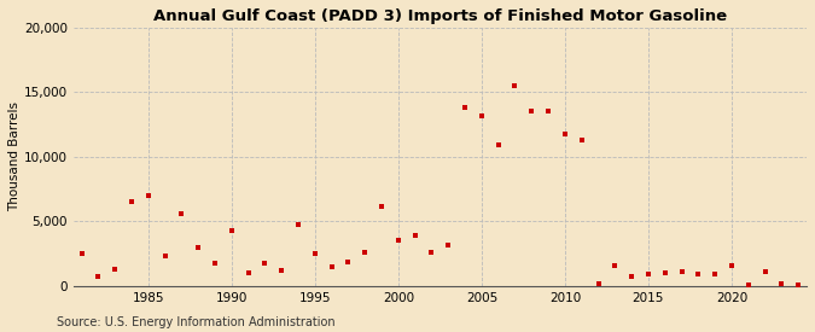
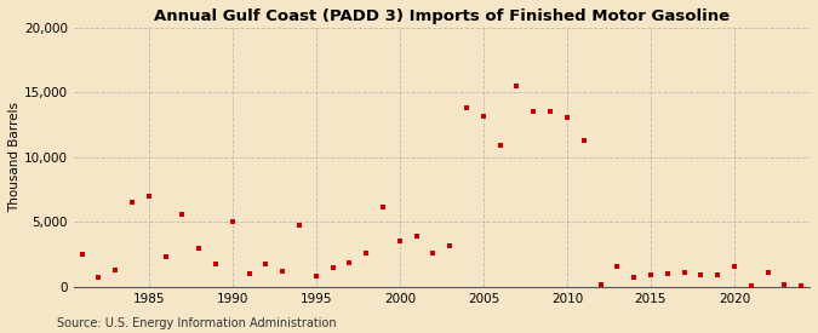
1990: 4,300 -> 5,000
1995: 2,500 -> 800
2010: 11,700 -> 13,000
